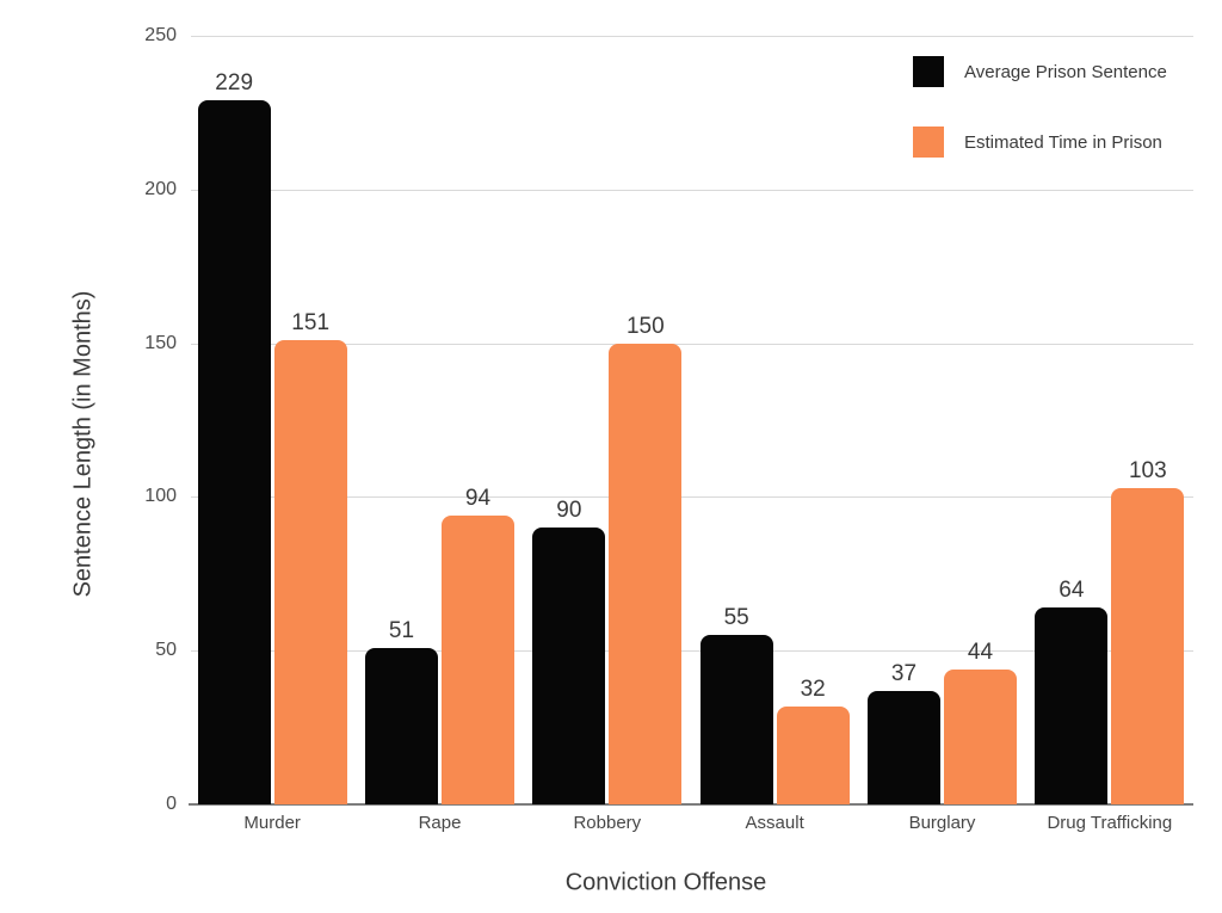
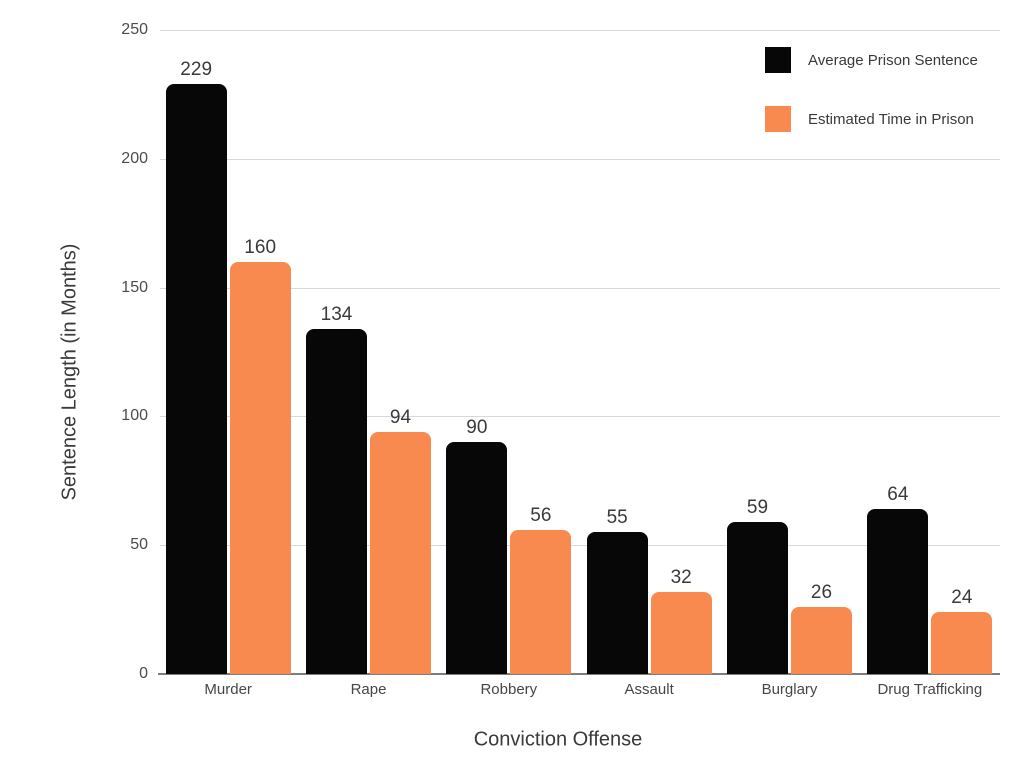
Estimated Time in Prison/Murder: 151 -> 160
Average Prison Sentence/Rape: 51 -> 134
Estimated Time in Prison/Robbery: 150 -> 56
Average Prison Sentence/Burglary: 37 -> 59
Estimated Time in Prison/Burglary: 44 -> 26
Estimated Time in Prison/Drug Trafficking: 103 -> 24
